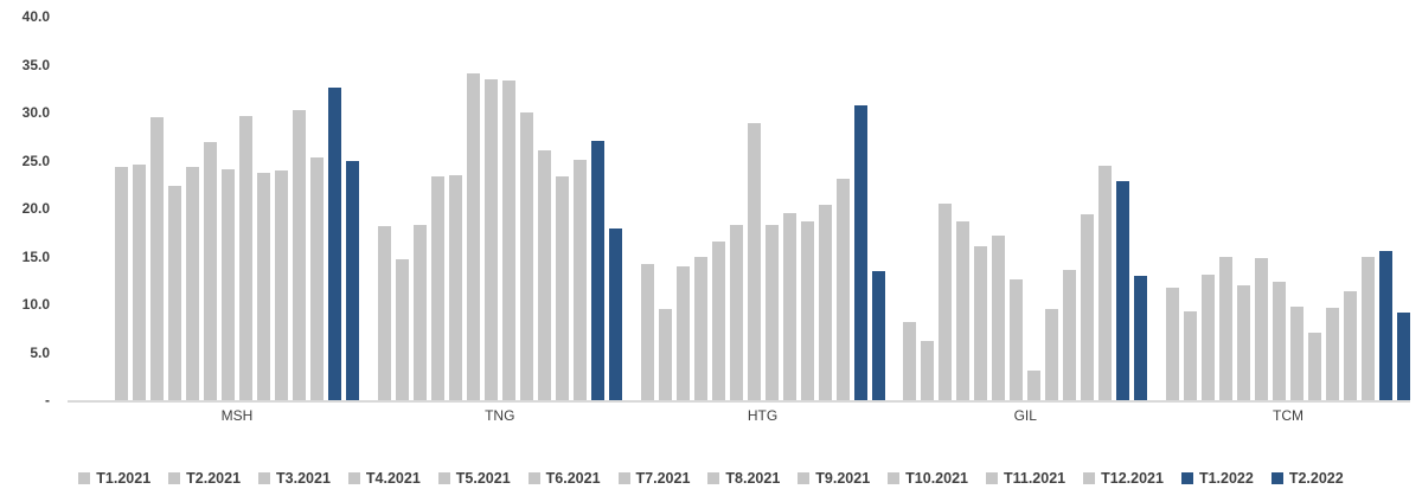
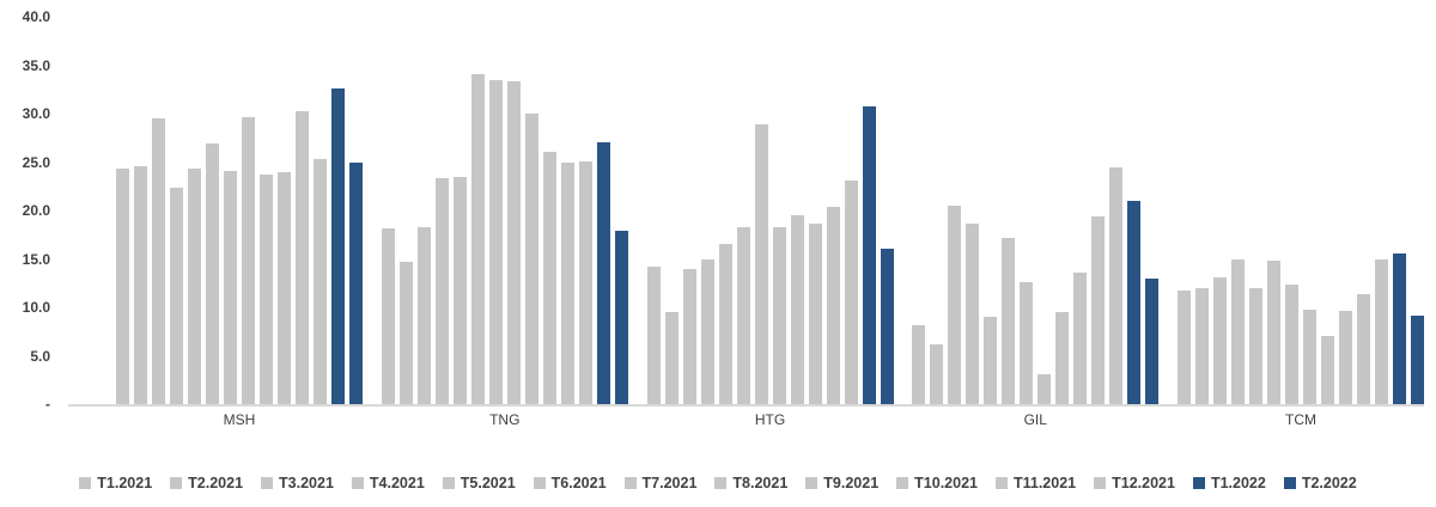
T11.2021/TNG: 23 -> 25
T2.2022/HTG: 14 -> 16
T5.2021/GIL: 16 -> 9
T1.2022/GIL: 23 -> 21
T2.2021/TCM: 9 -> 12
